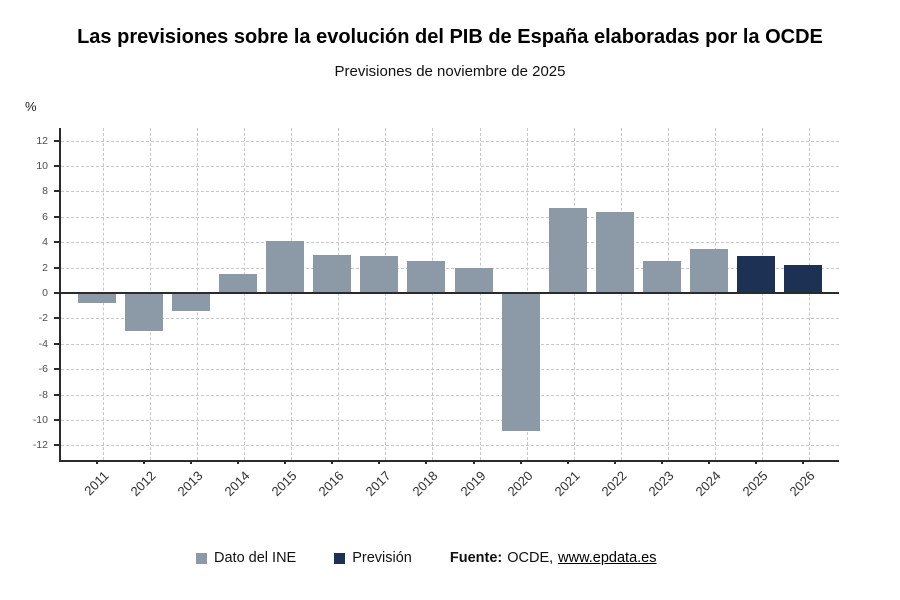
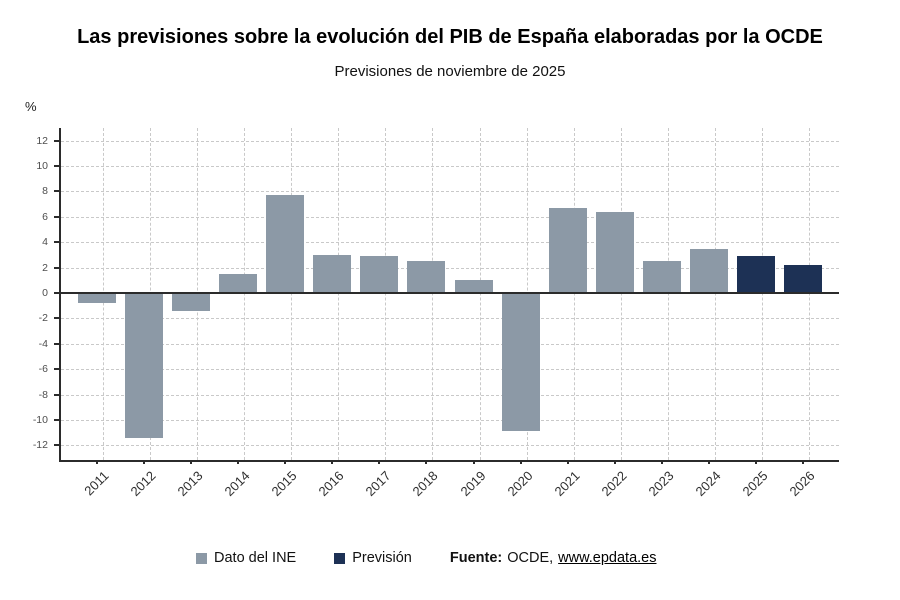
Dato del INE/2012: -3.0 -> -11.4
Dato del INE/2015: 4.1 -> 7.7
Dato del INE/2019: 2.0 -> 1.0
